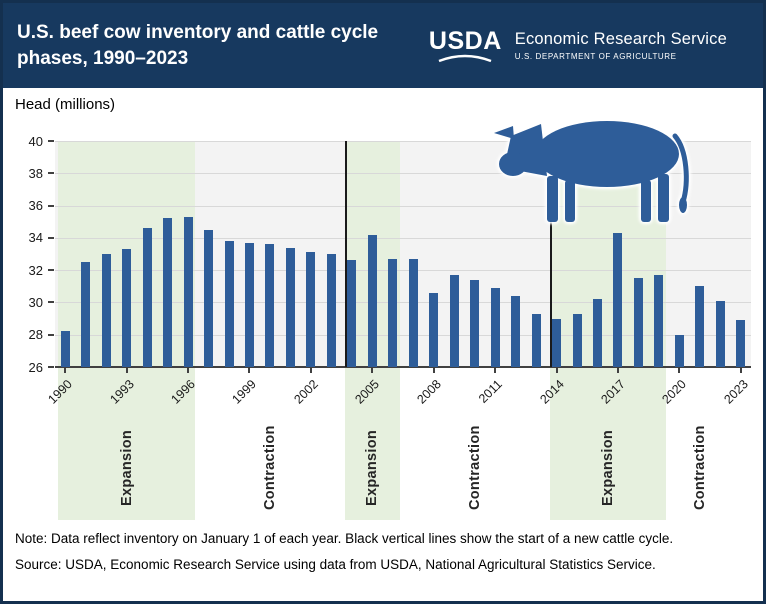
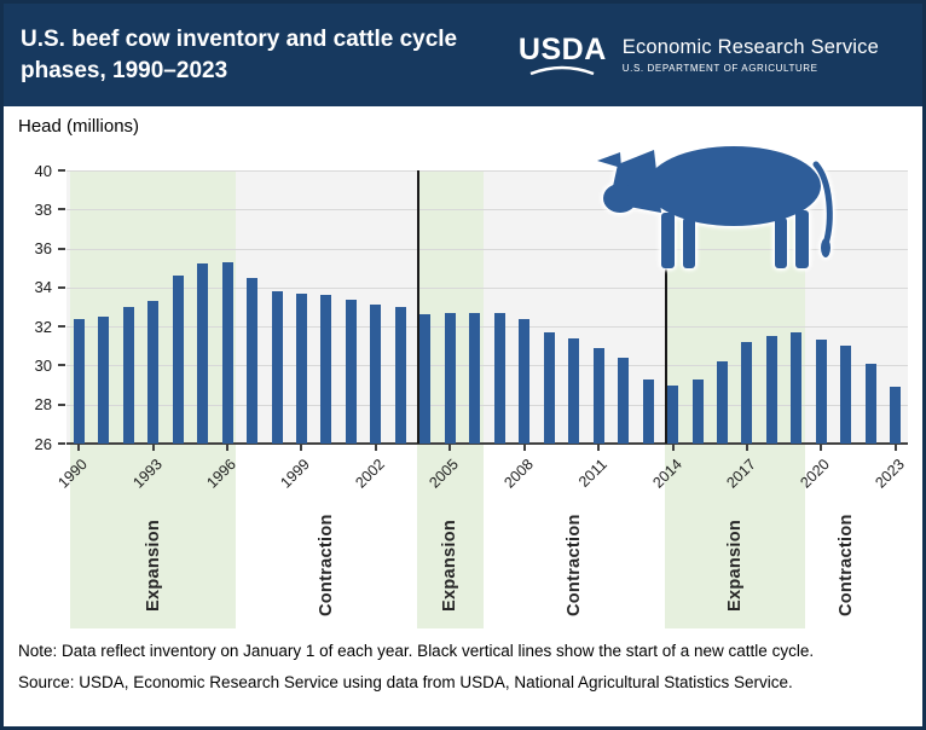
1990: 28.2 -> 32.4
2005: 34.2 -> 32.7
2008: 30.6 -> 32.4
2017: 34.3 -> 31.2
2020: 28.0 -> 31.3
